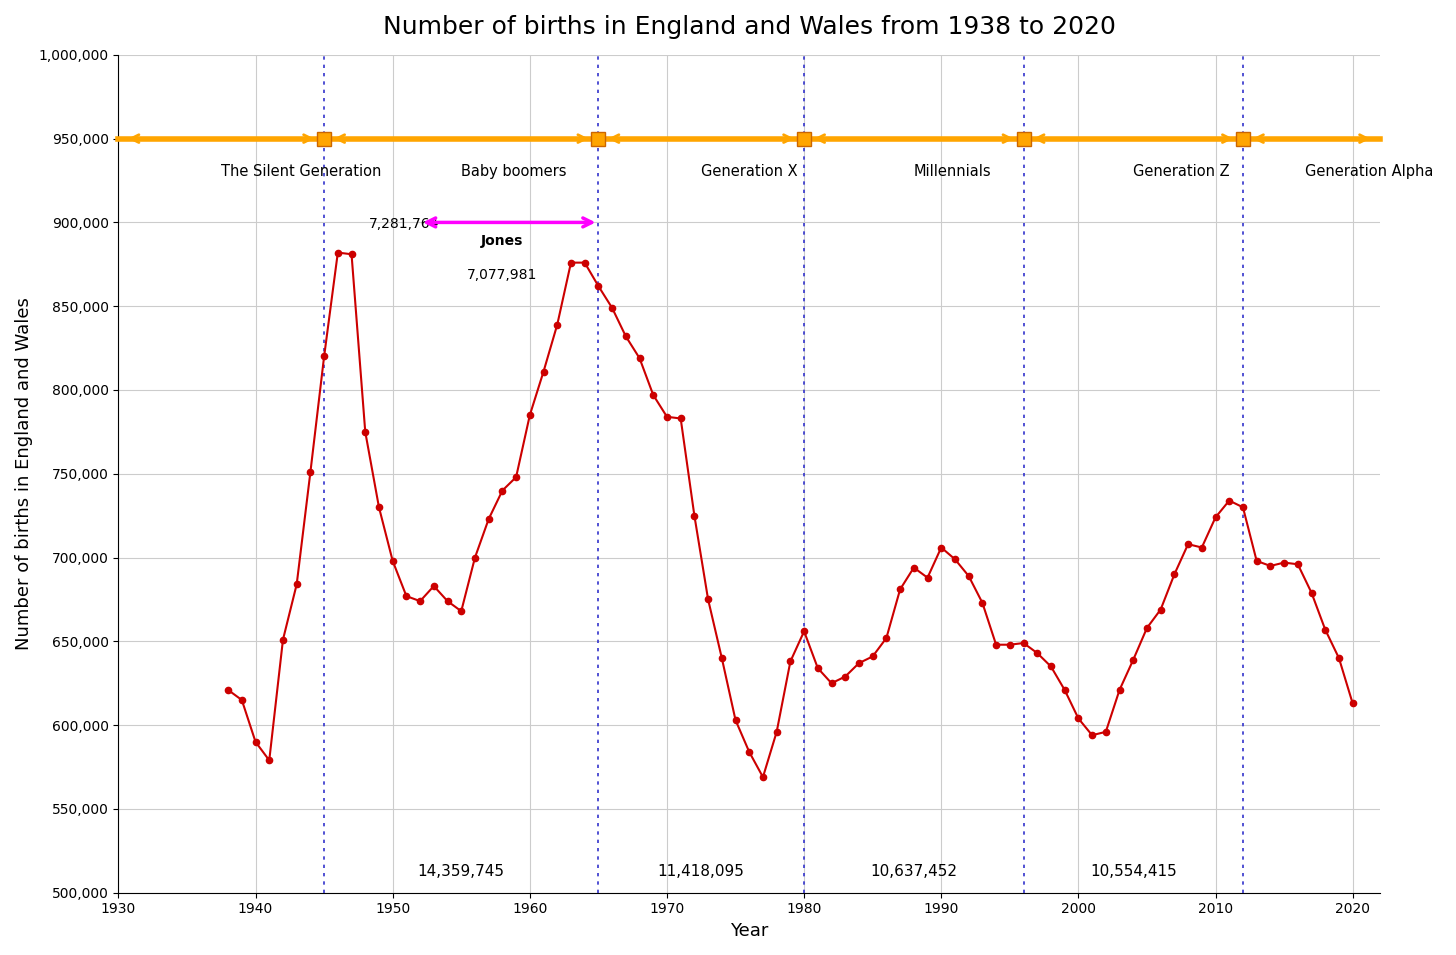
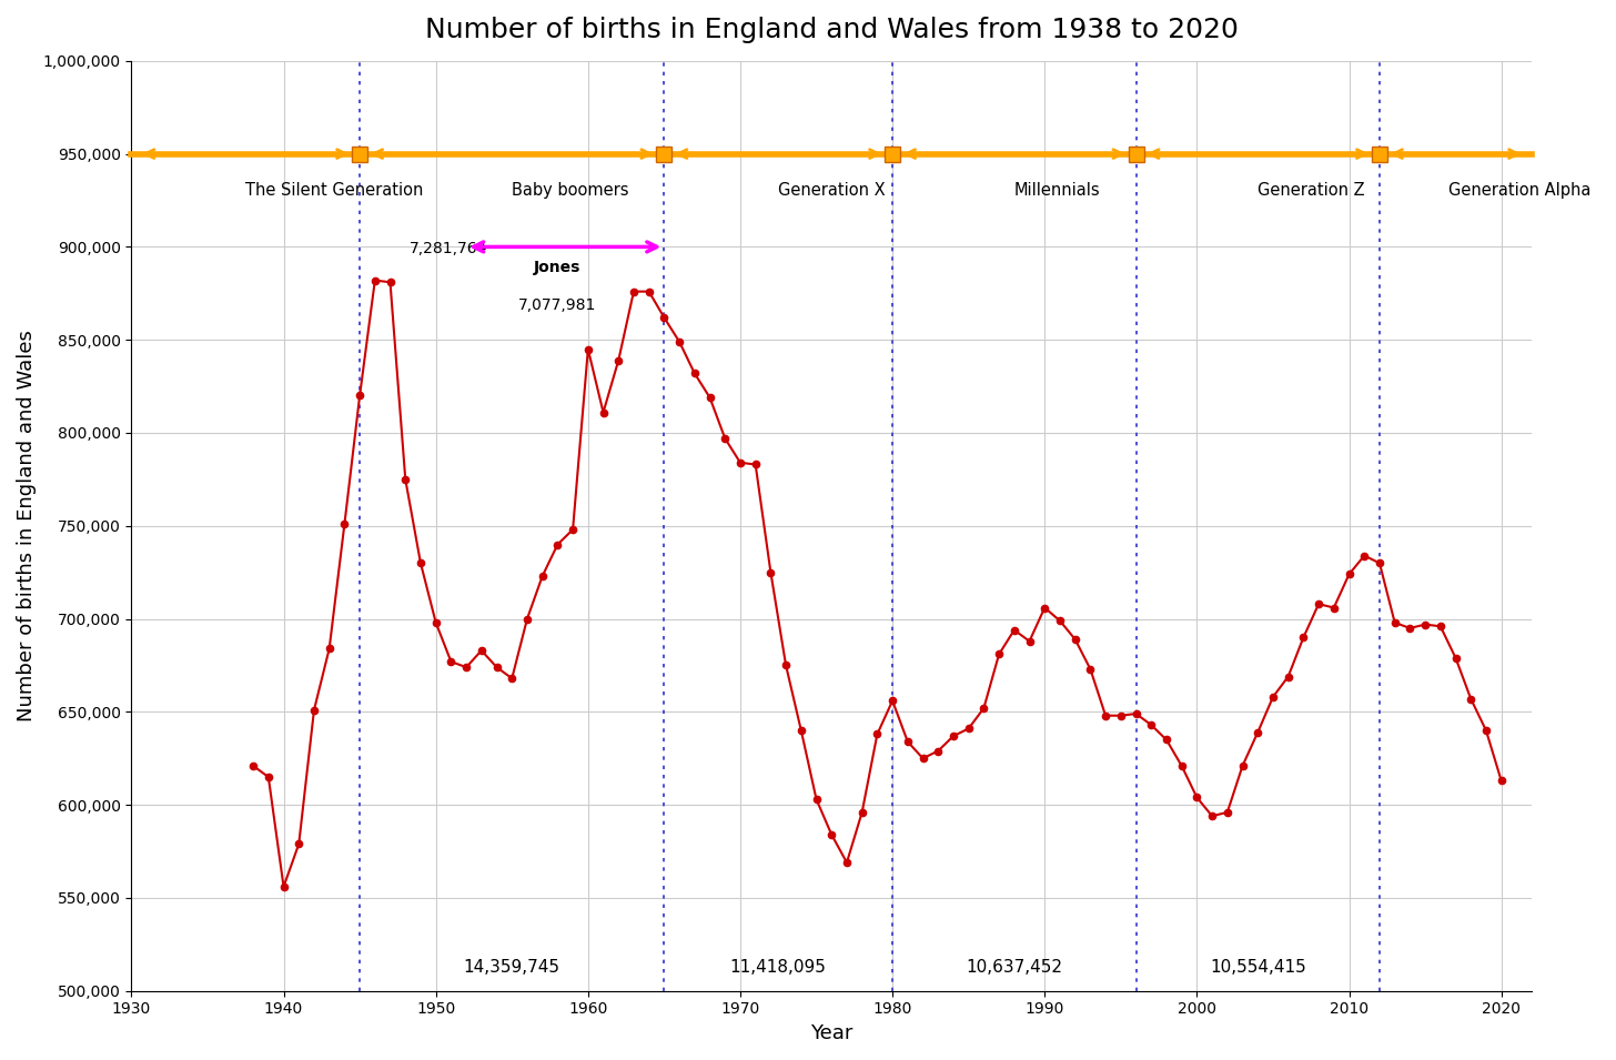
1940: 590,000 -> 556,000
1960: 785,000 -> 845,000
